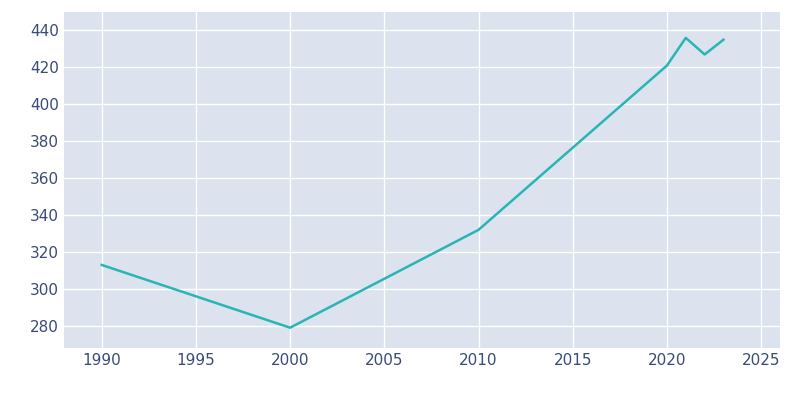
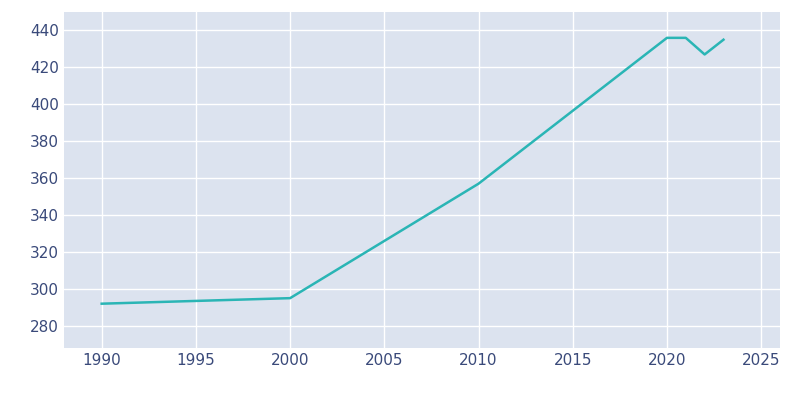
1990: 313 -> 292
2000: 279 -> 295
2010: 332 -> 357
2020: 421 -> 436
